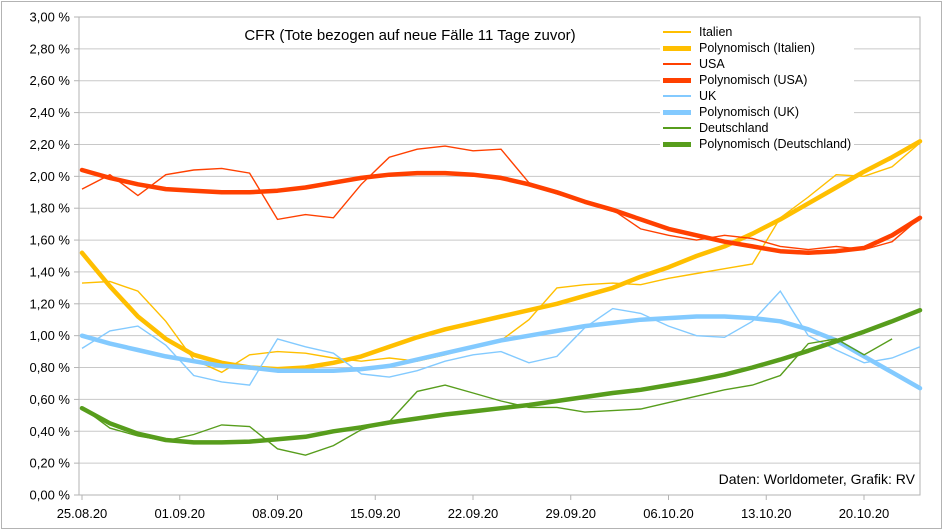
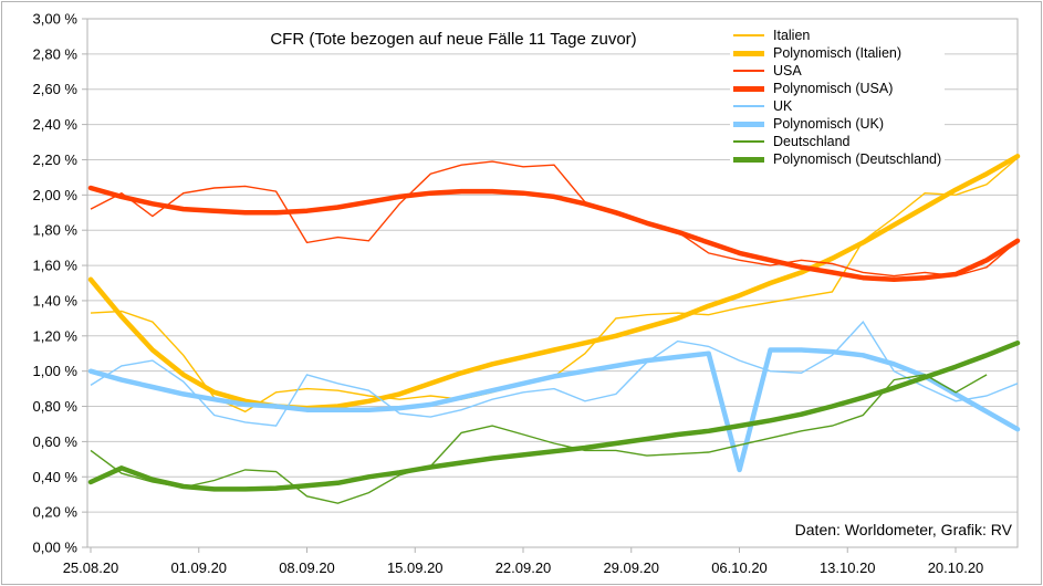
Polynomisch (Deutschland)/25.08.20: 0,55% -> 0,37%
Polynomisch (UK)/06.10.20: 1,11% -> 0,44%
